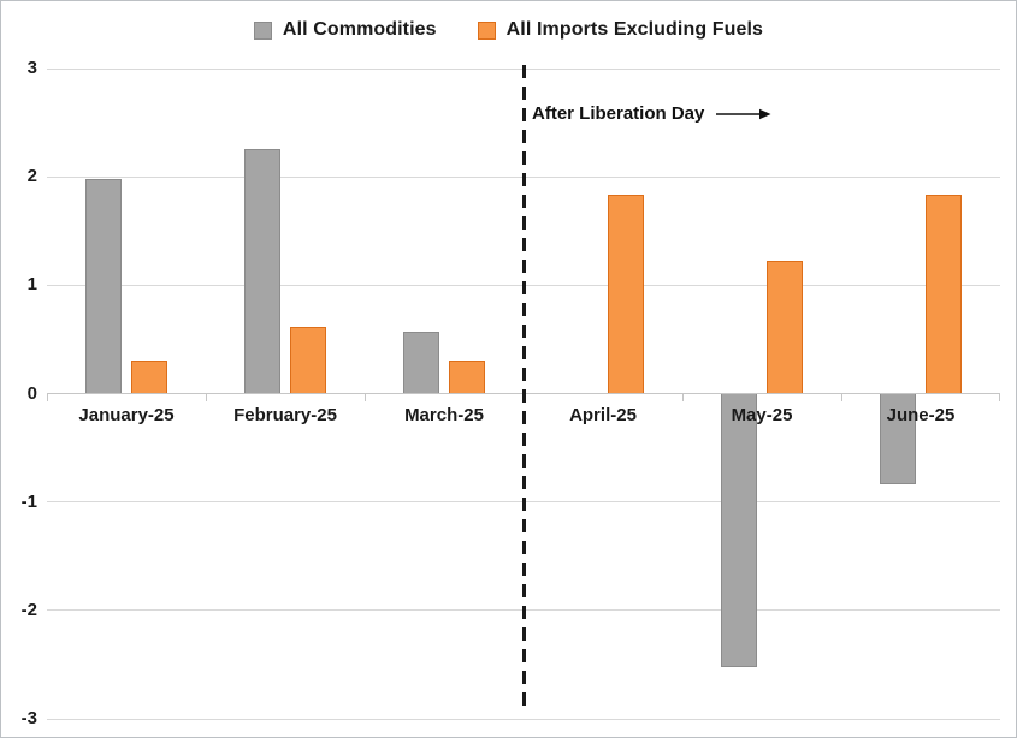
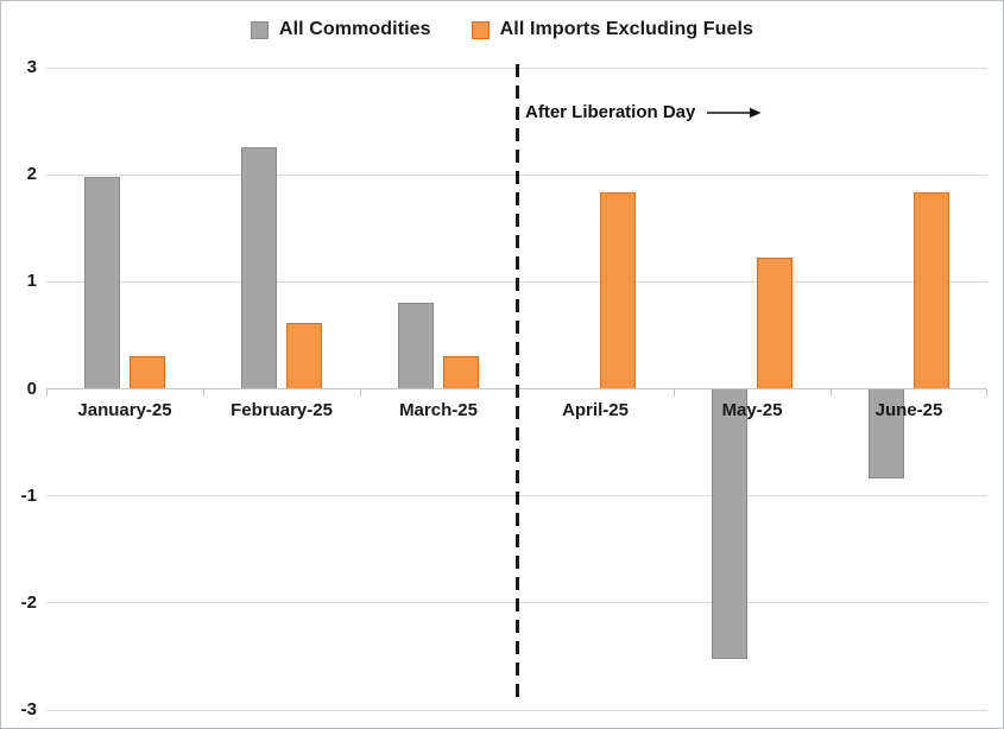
All Commodities/March-25: 0.6 -> 0.8
